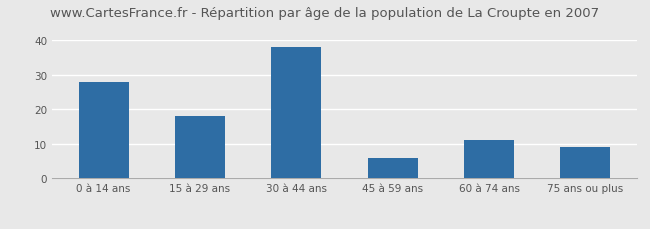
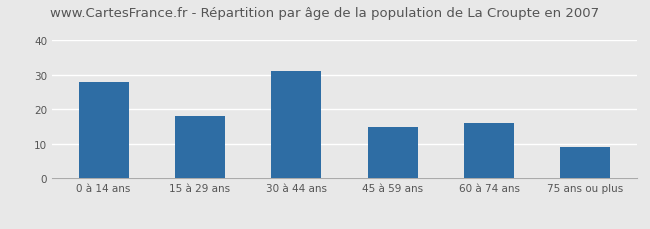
30 à 44 ans: 38 -> 31
45 à 59 ans: 6 -> 15
60 à 74 ans: 11 -> 16
